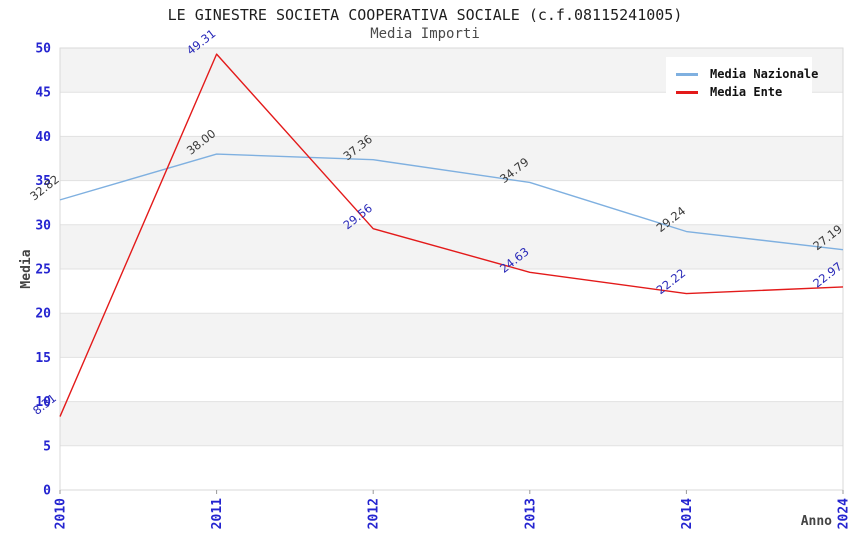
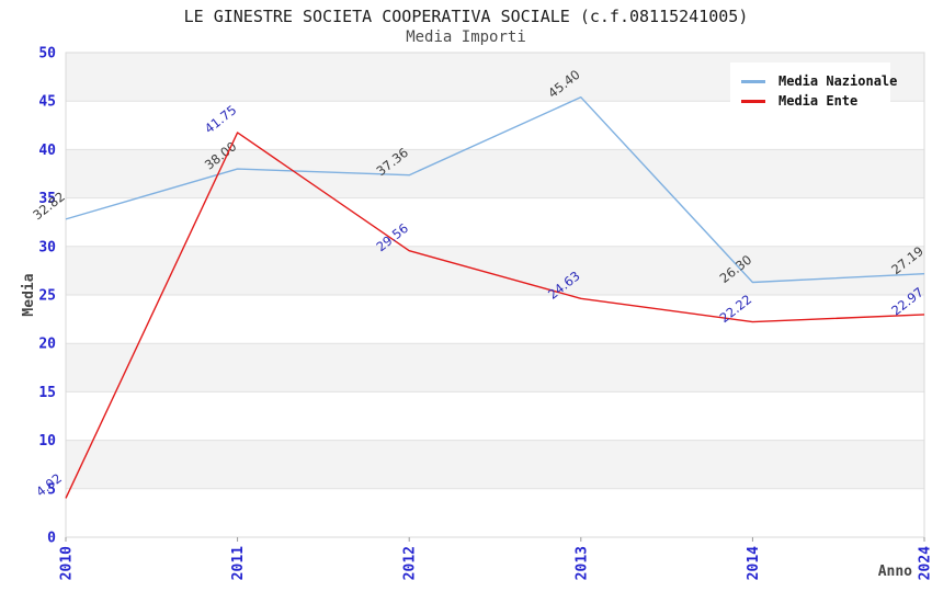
Media Ente/2010: 8.31 -> 4.02
Media Ente/2011: 49.31 -> 41.75
Media Nazionale/2013: 34.79 -> 45.40
Media Nazionale/2014: 29.24 -> 26.30
